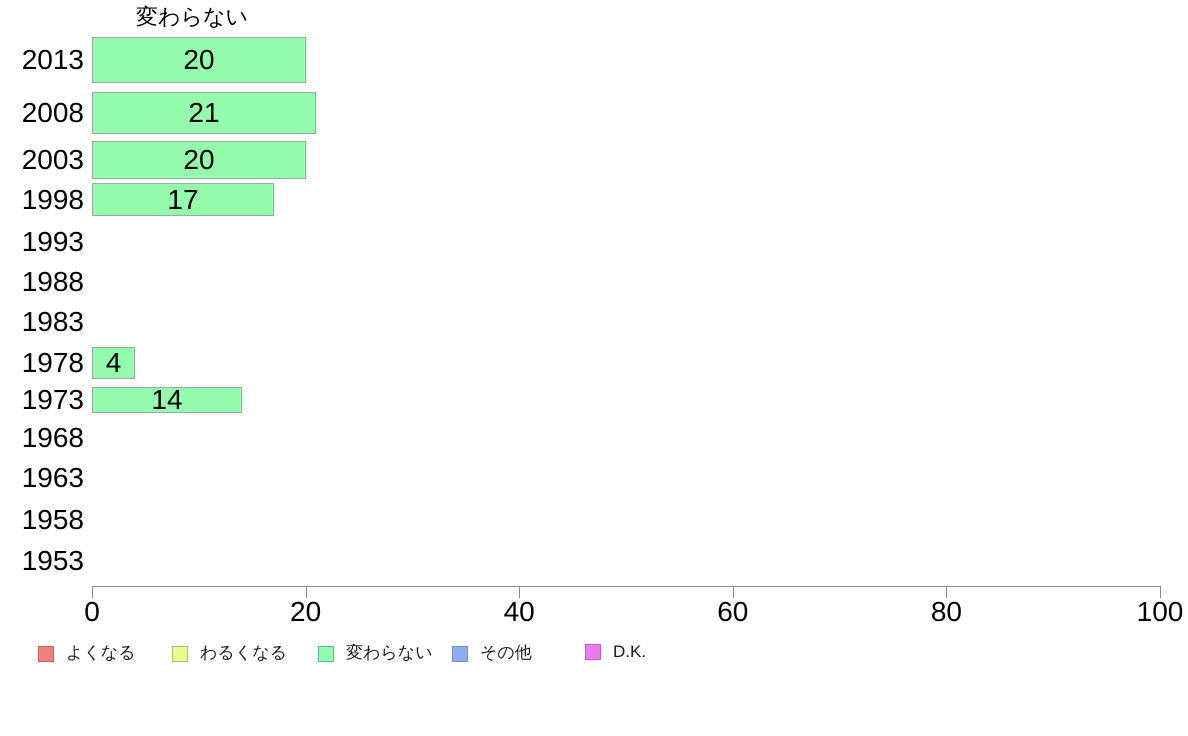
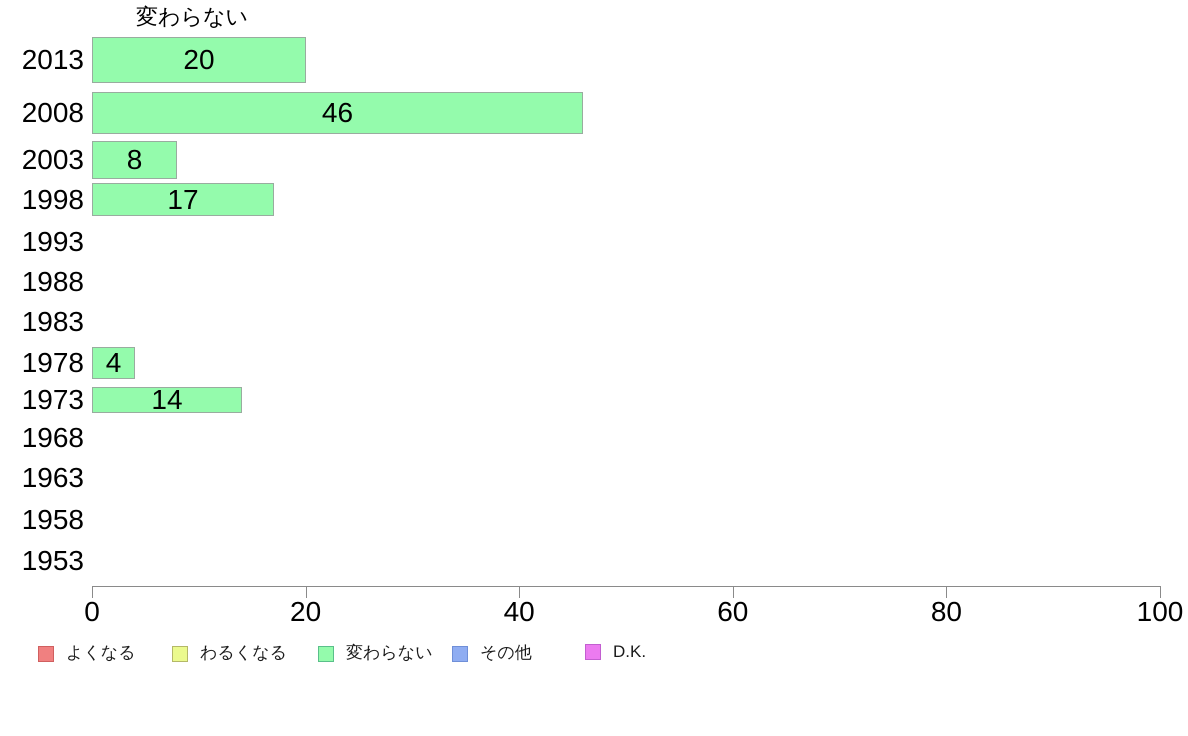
2008: 21 -> 46
2003: 20 -> 8
